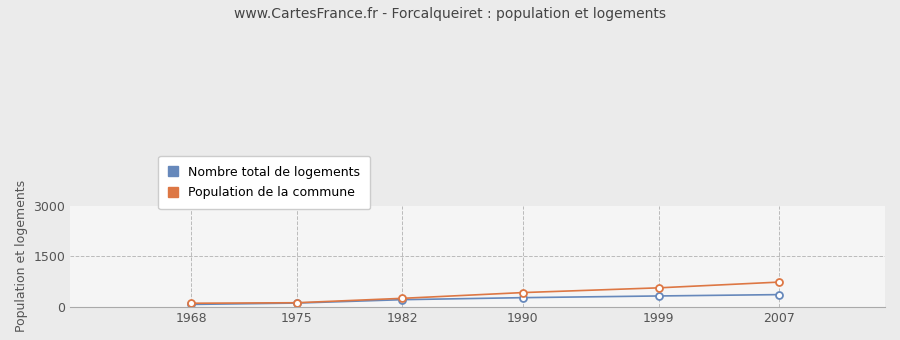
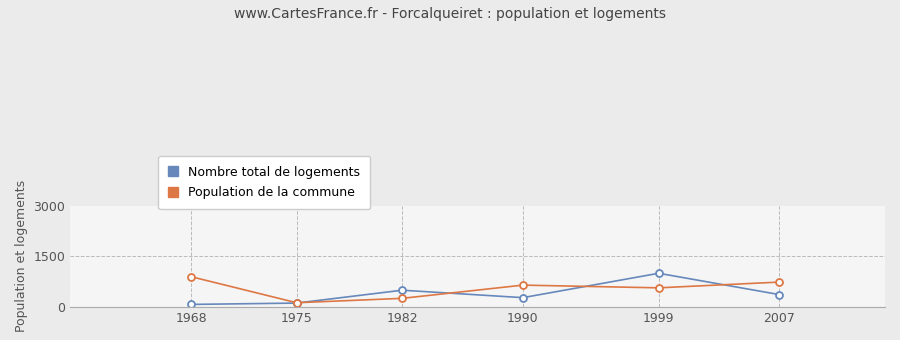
Population de la commune/1968: 120 -> 900
Nombre total de logements/1982: 220 -> 500
Population de la commune/1990: 430 -> 650
Nombre total de logements/1999: 330 -> 1000
